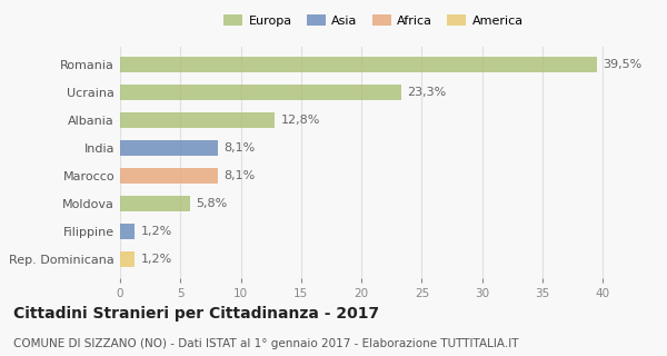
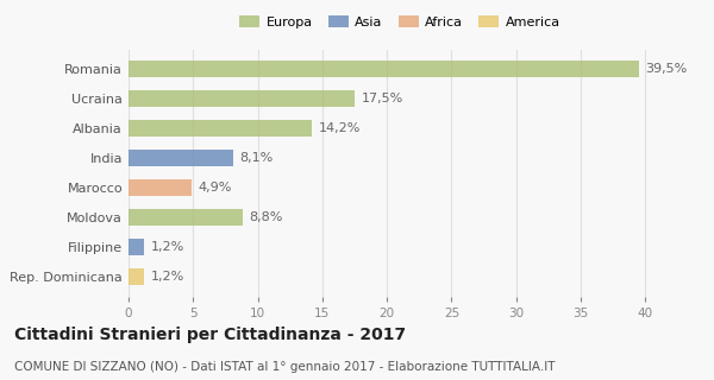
Ucraina: 23,3% -> 17,5%
Albania: 12,8% -> 14,2%
Marocco: 8,1% -> 4,9%
Moldova: 5,8% -> 8,8%
